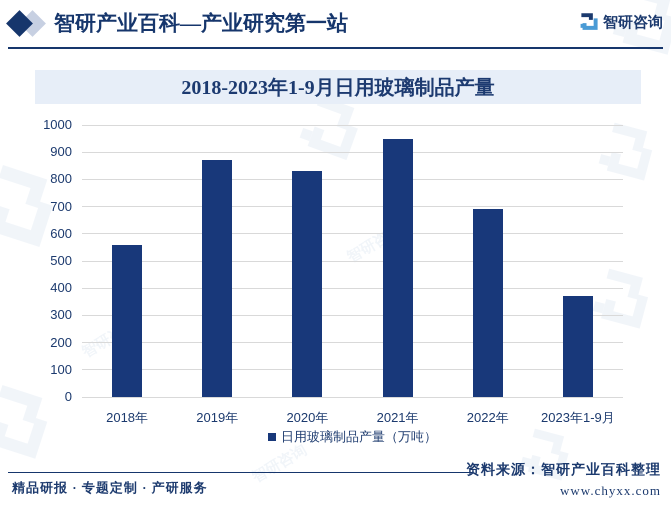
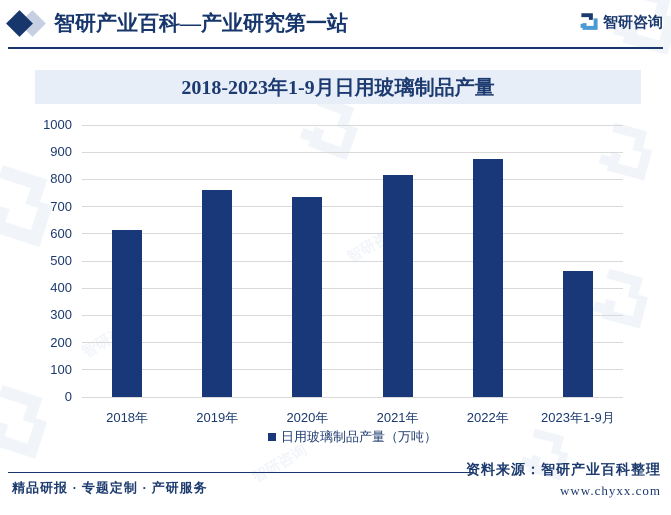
2018年: 560 -> 620
2019年: 870 -> 760
2020年: 830 -> 740
2021年: 950 -> 820
2022年: 690 -> 880
2023年1-9月: 370 -> 460
